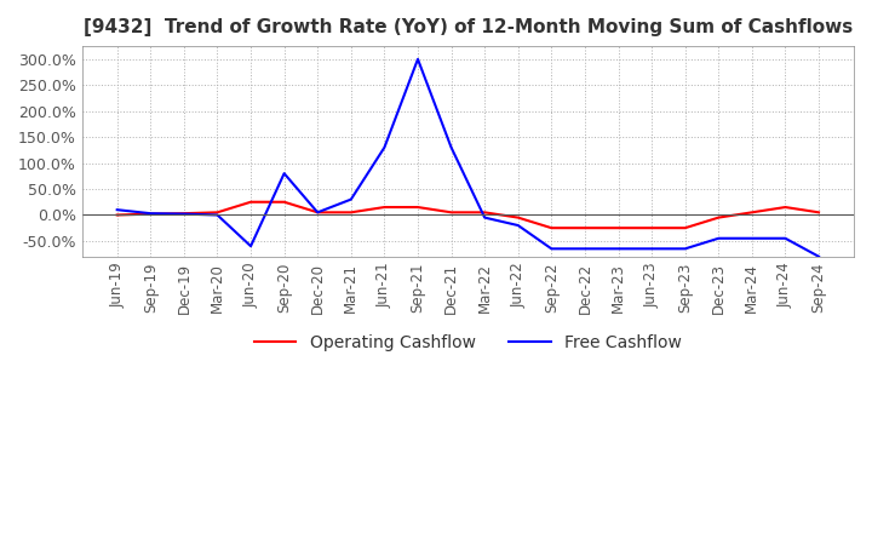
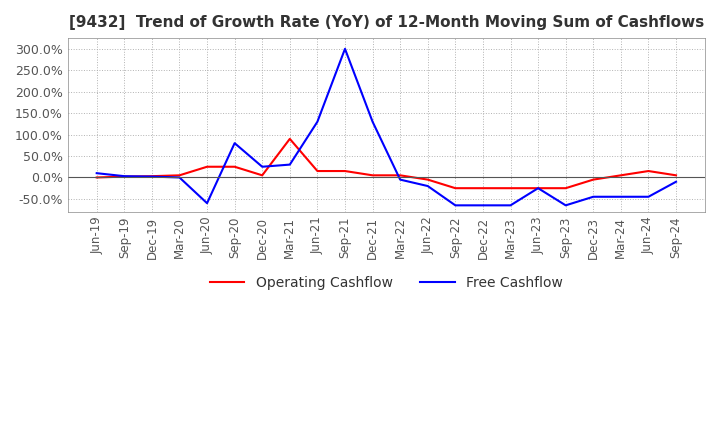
Free Cashflow/Dec-20: 5% -> 25%
Operating Cashflow/Mar-21: 5% -> 90%
Free Cashflow/Jun-23: -65% -> -25%
Free Cashflow/Sep-24: -80% -> -10%
